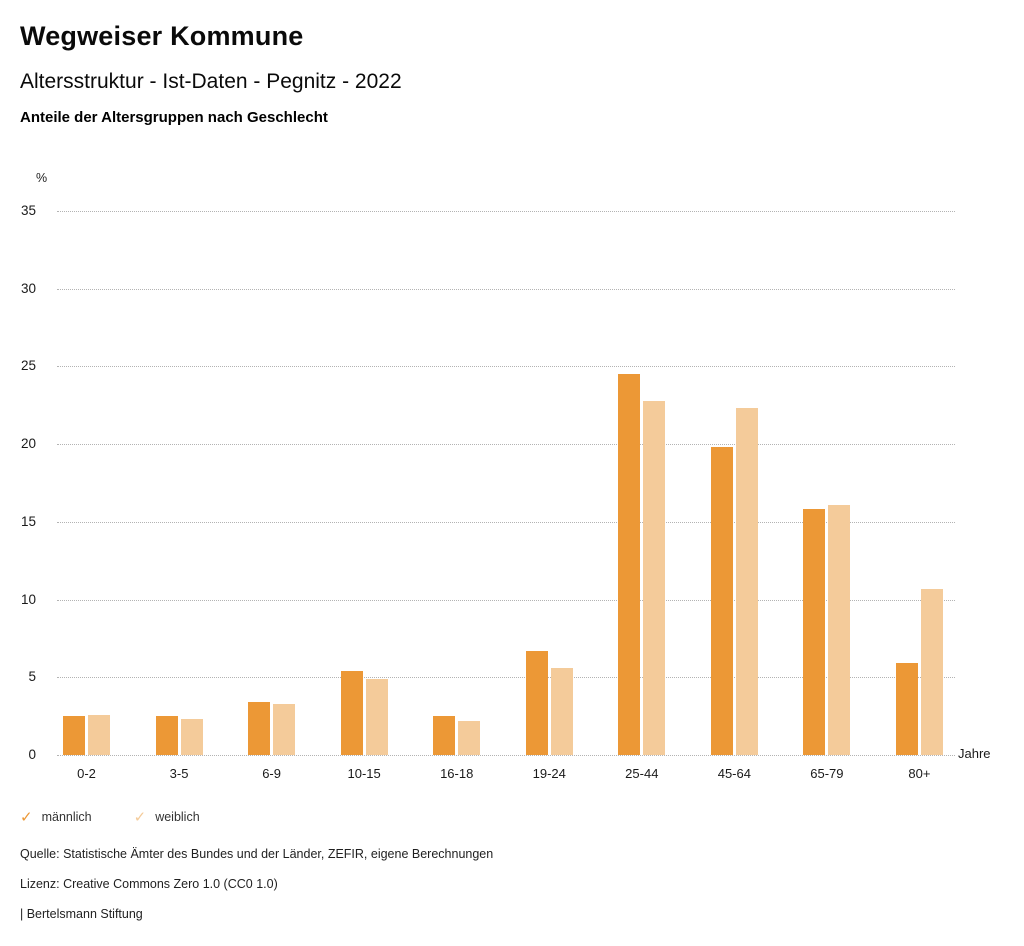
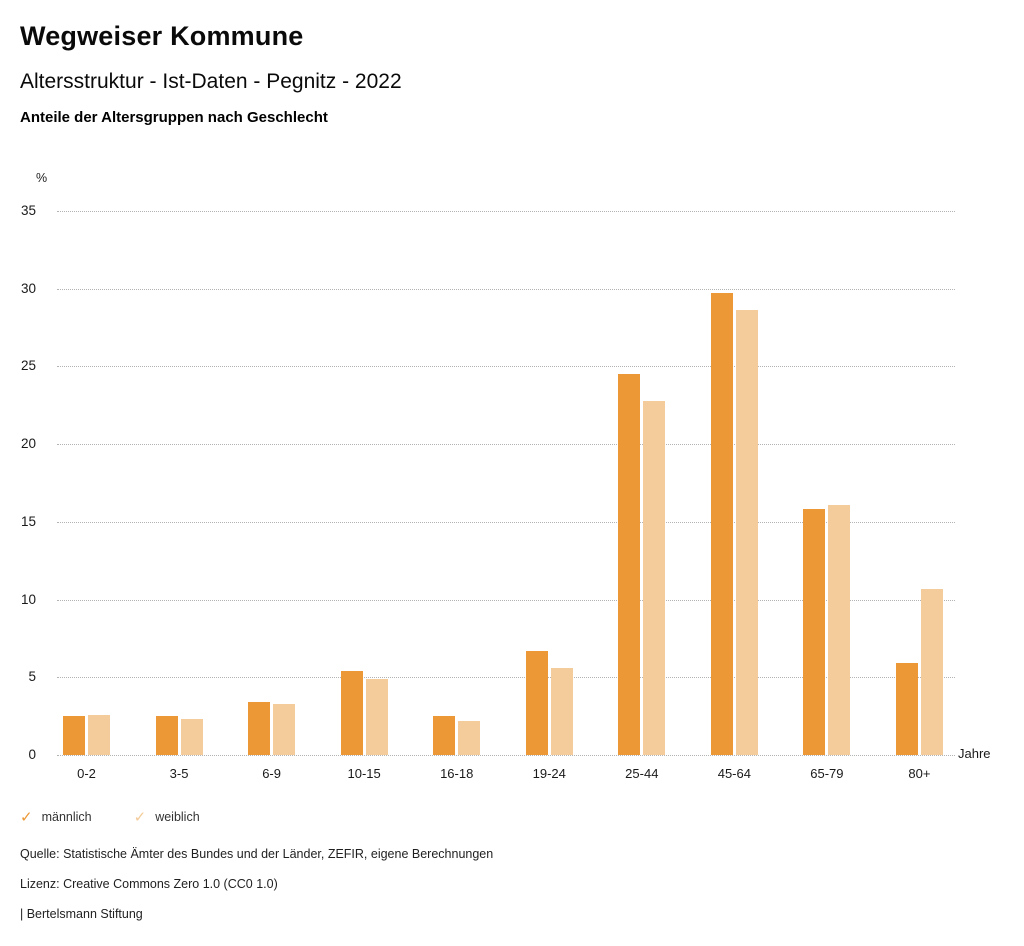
männlich/45-64: 19.8 -> 29.7
weiblich/45-64: 22.3 -> 28.6
